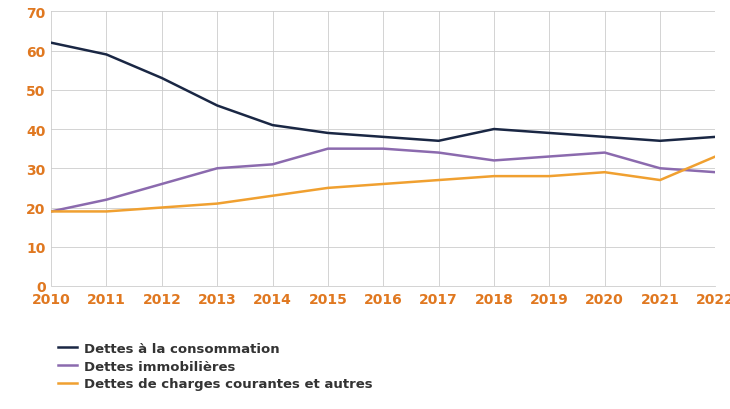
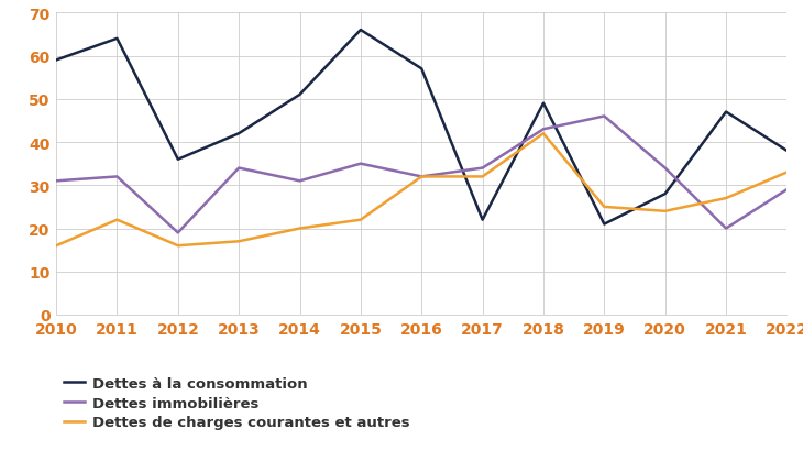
Dettes à la consommation/2010: 62 -> 59
Dettes immobilières/2010: 19 -> 31
Dettes de charges courantes et autres/2010: 19 -> 16
Dettes à la consommation/2011: 59 -> 64
Dettes immobilières/2011: 22 -> 32
Dettes de charges courantes et autres/2011: 19 -> 22
Dettes à la consommation/2012: 53 -> 36
Dettes immobilières/2012: 26 -> 19
Dettes de charges courantes et autres/2012: 20 -> 16
Dettes à la consommation/2013: 46 -> 42
Dettes immobilières/2013: 30 -> 34
Dettes de charges courantes et autres/2013: 21 -> 17
Dettes à la consommation/2014: 41 -> 51
Dettes de charges courantes et autres/2014: 23 -> 20
Dettes à la consommation/2015: 39 -> 66
Dettes de charges courantes et autres/2015: 25 -> 22
Dettes à la consommation/2016: 38 -> 57
Dettes immobilières/2016: 35 -> 32
Dettes de charges courantes et autres/2016: 26 -> 32
Dettes à la consommation/2017: 37 -> 22
Dettes de charges courantes et autres/2017: 27 -> 32
Dettes à la consommation/2018: 40 -> 49
Dettes immobilières/2018: 32 -> 43
Dettes de charges courantes et autres/2018: 28 -> 42
Dettes à la consommation/2019: 39 -> 21
Dettes immobilières/2019: 33 -> 46
Dettes de charges courantes et autres/2019: 28 -> 25
Dettes à la consommation/2020: 38 -> 28
Dettes de charges courantes et autres/2020: 29 -> 24
Dettes à la consommation/2021: 37 -> 47
Dettes immobilières/2021: 30 -> 20
